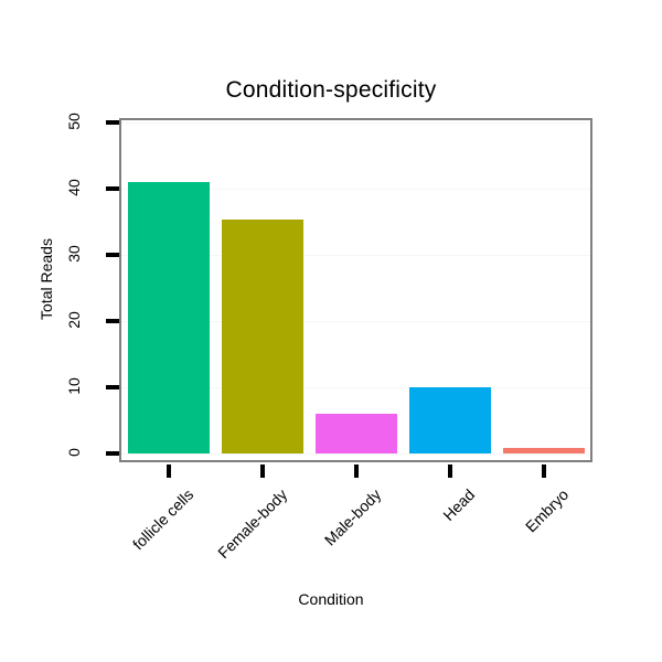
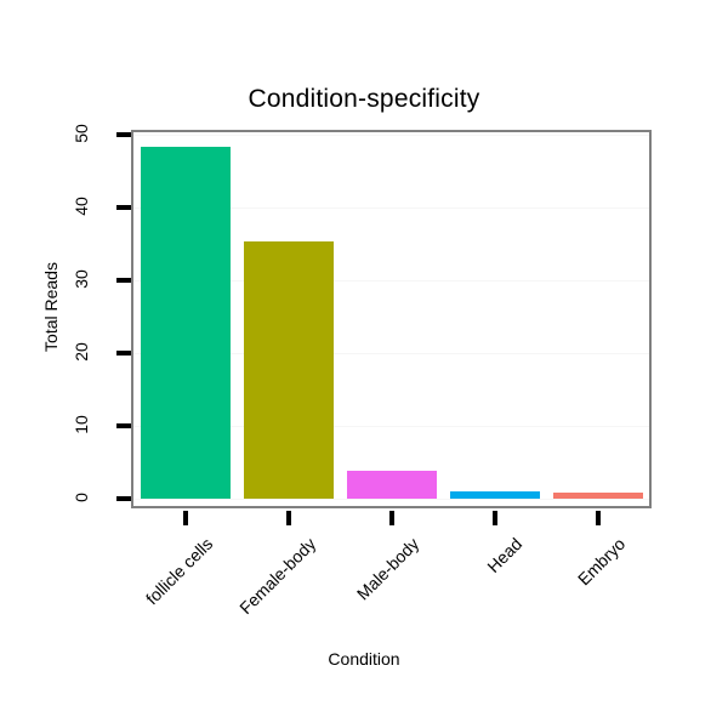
follicle cells: 41 -> 48
Male-body: 6 -> 4
Head: 10 -> 1
